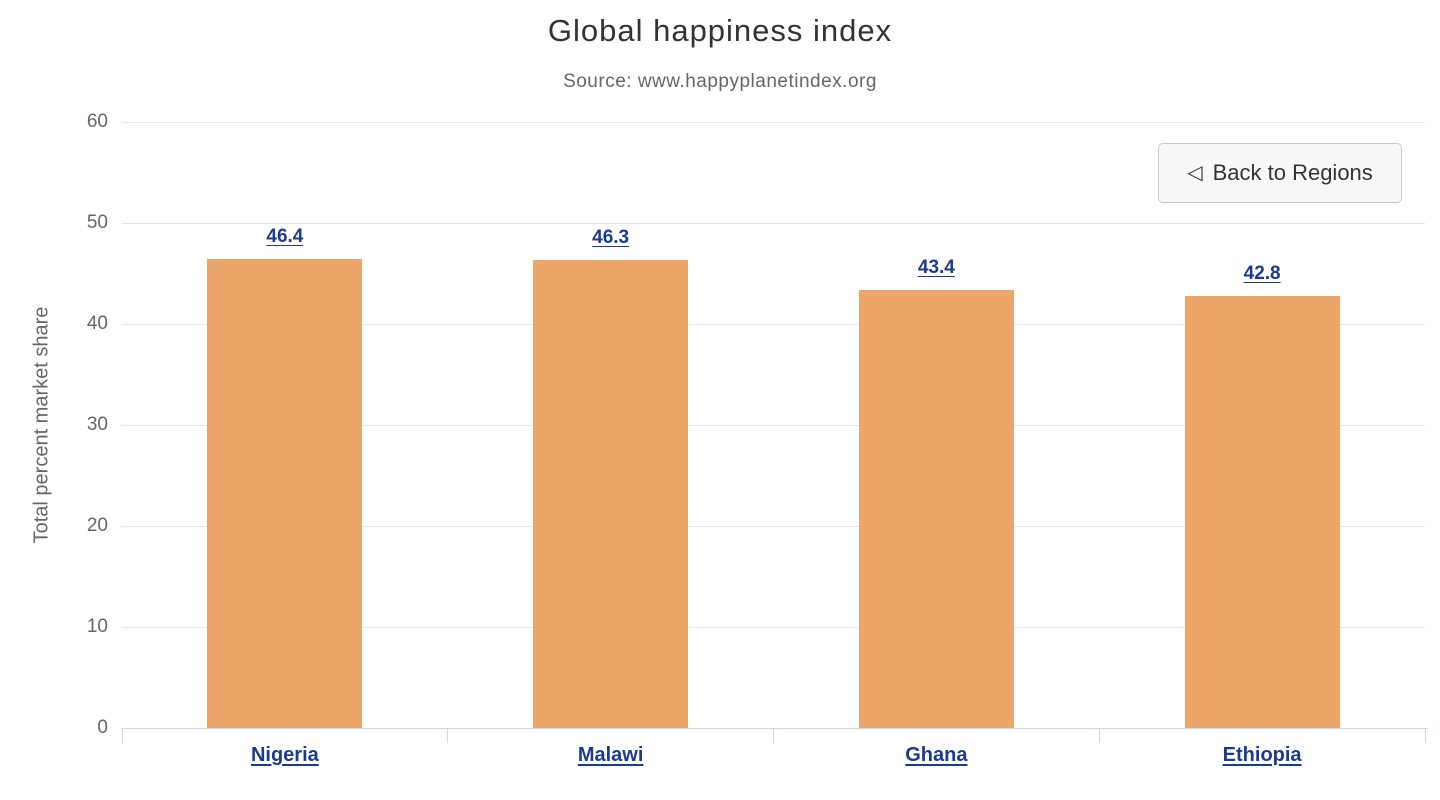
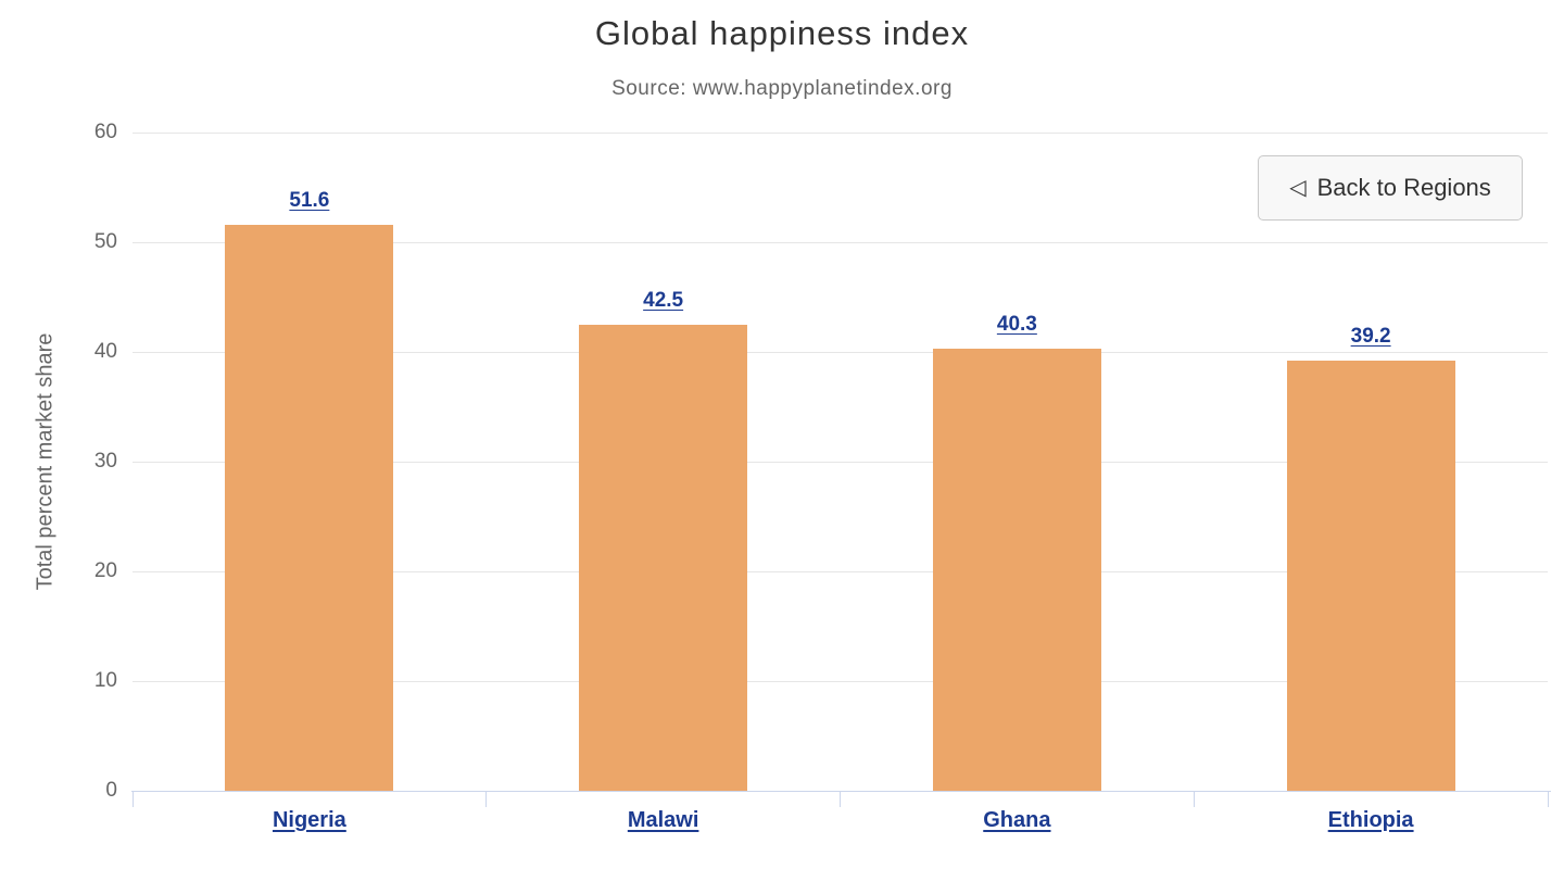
Nigeria: 46.4 -> 51.6
Malawi: 46.3 -> 42.5
Ghana: 43.4 -> 40.3
Ethiopia: 42.8 -> 39.2
